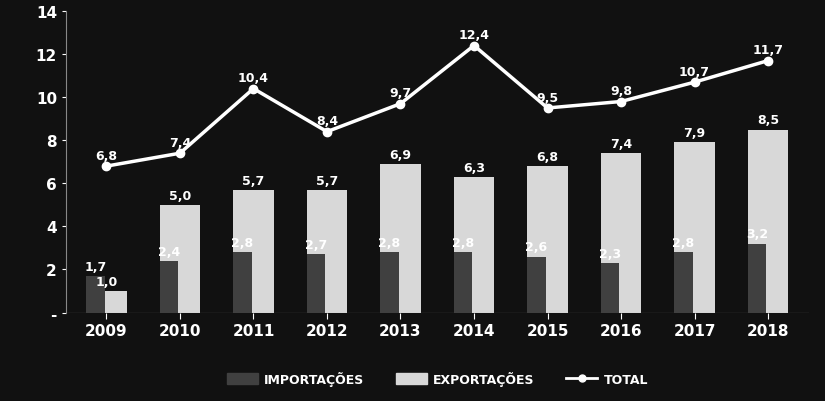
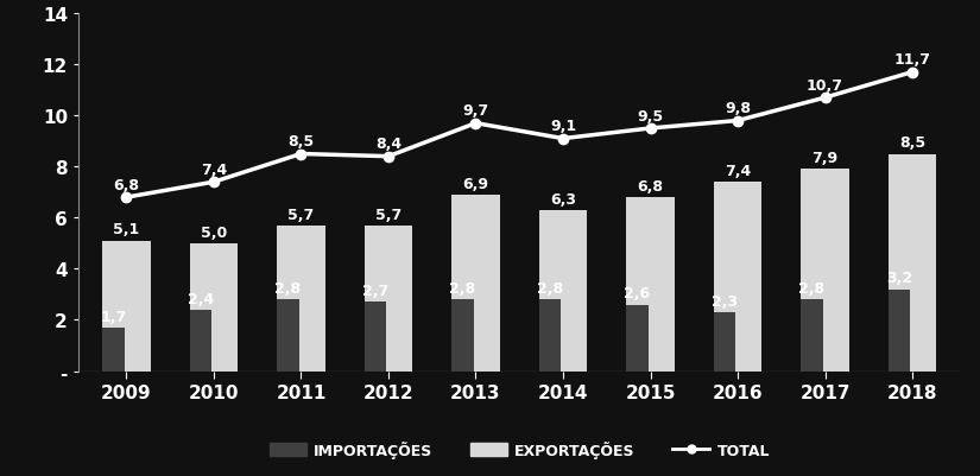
EXPORTAÇÕES/2009: 1,0 -> 5,1
TOTAL/2011: 10,4 -> 8,5
TOTAL/2014: 12,4 -> 9,1
